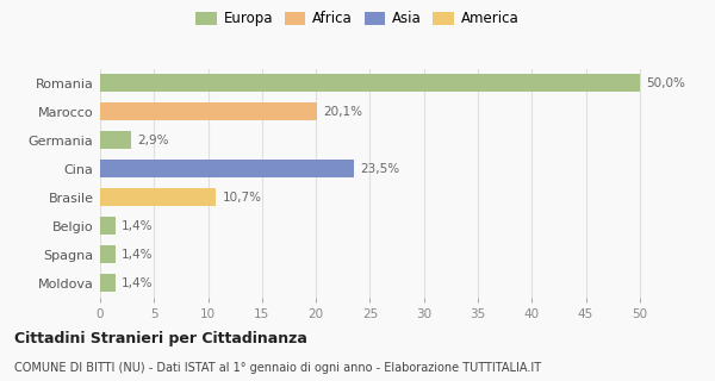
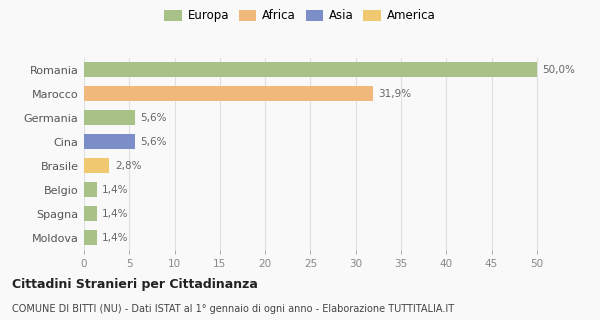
Marocco: 20,1% -> 31,9%
Germania: 2,9% -> 5,6%
Cina: 23,5% -> 5,6%
Brasile: 10,7% -> 2,8%
